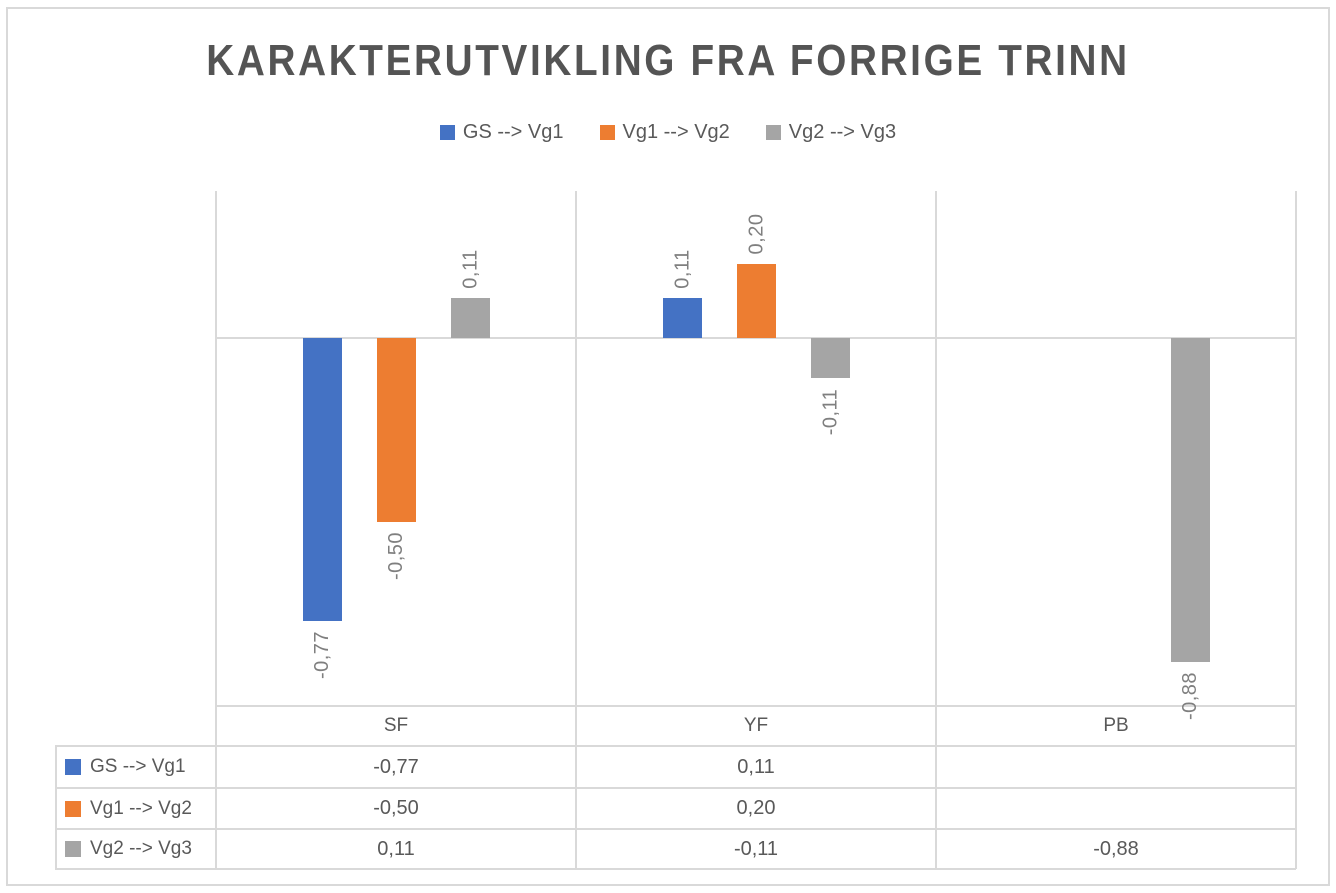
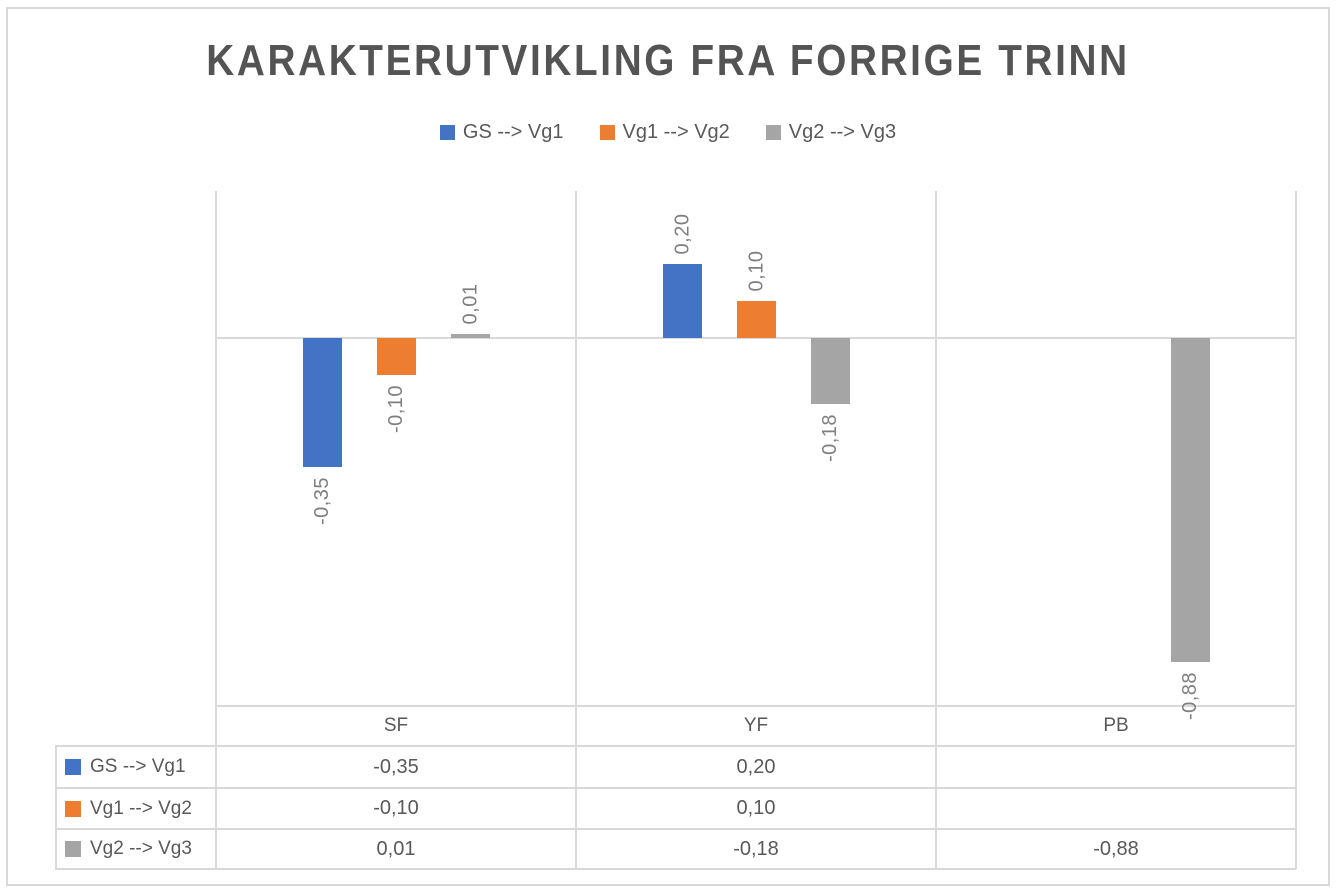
GS --> Vg1/SF: -0,77 -> -0,35
Vg1 --> Vg2/SF: -0,50 -> -0,10
Vg2 --> Vg3/SF: 0,11 -> 0,01
GS --> Vg1/YF: 0,11 -> 0,20
Vg1 --> Vg2/YF: 0,20 -> 0,10
Vg2 --> Vg3/YF: -0,11 -> -0,18
